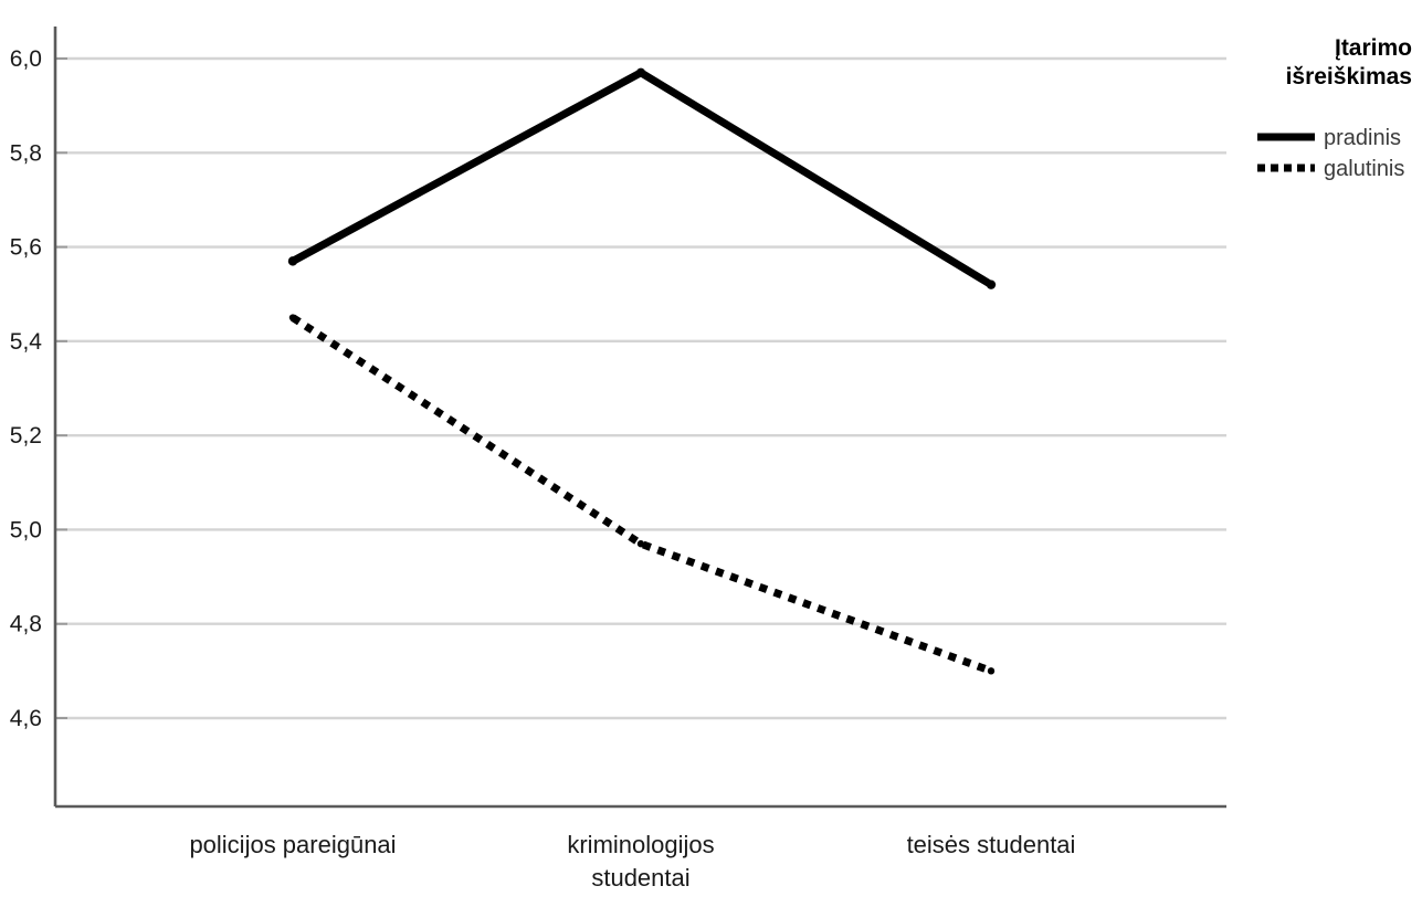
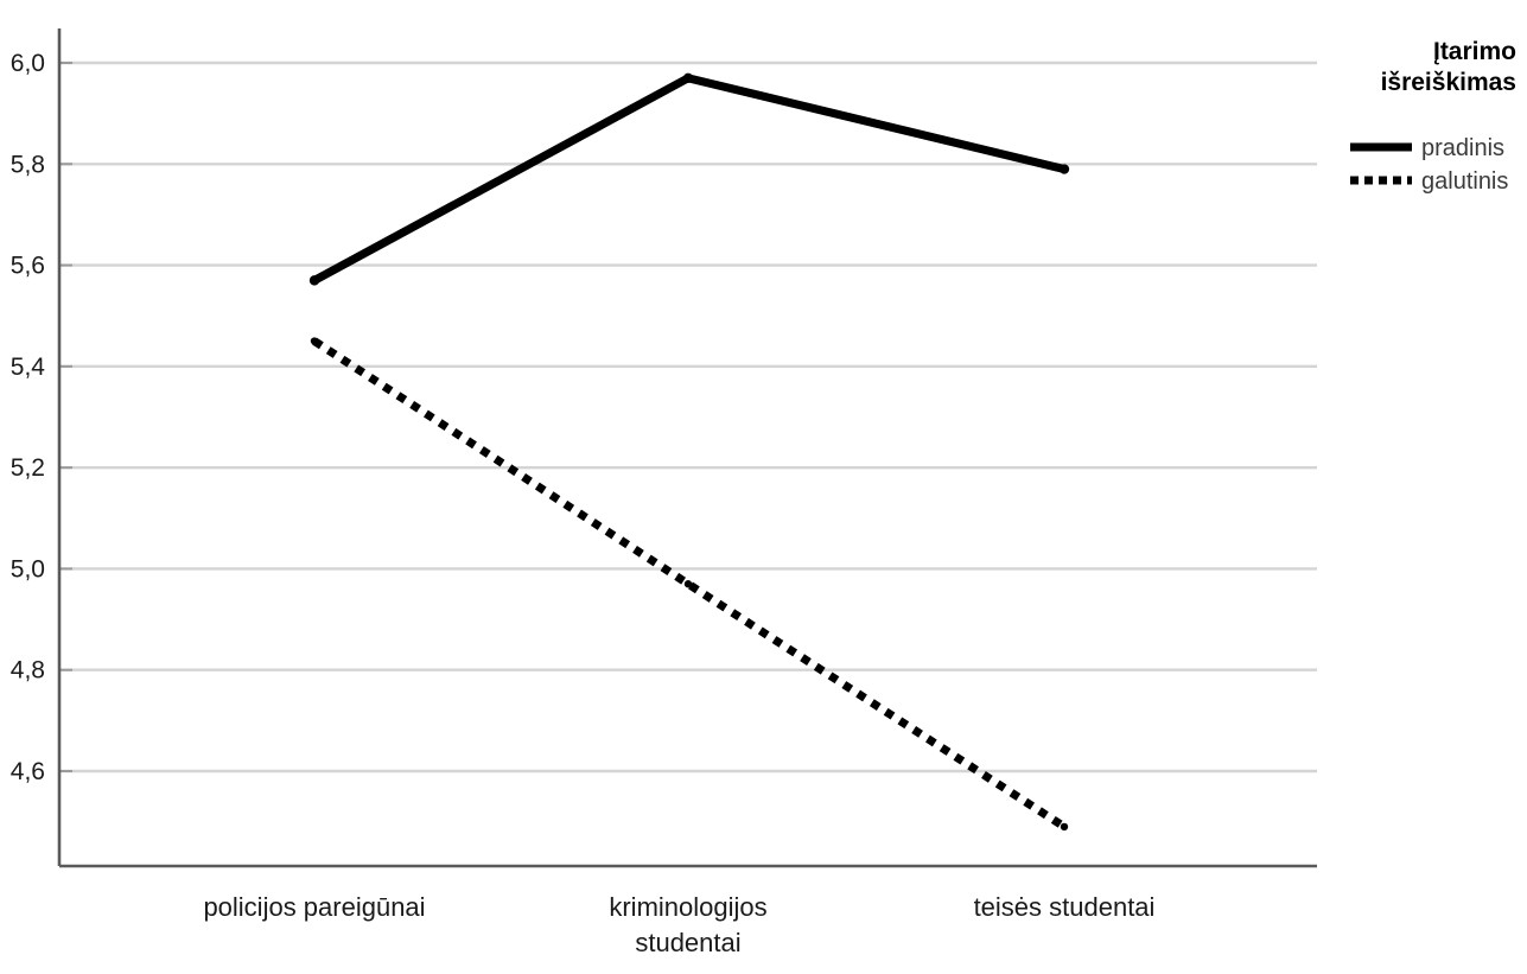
pradinis/teisės studentai: 5,52 -> 5,79
galutinis/teisės studentai: 4,70 -> 4,49
